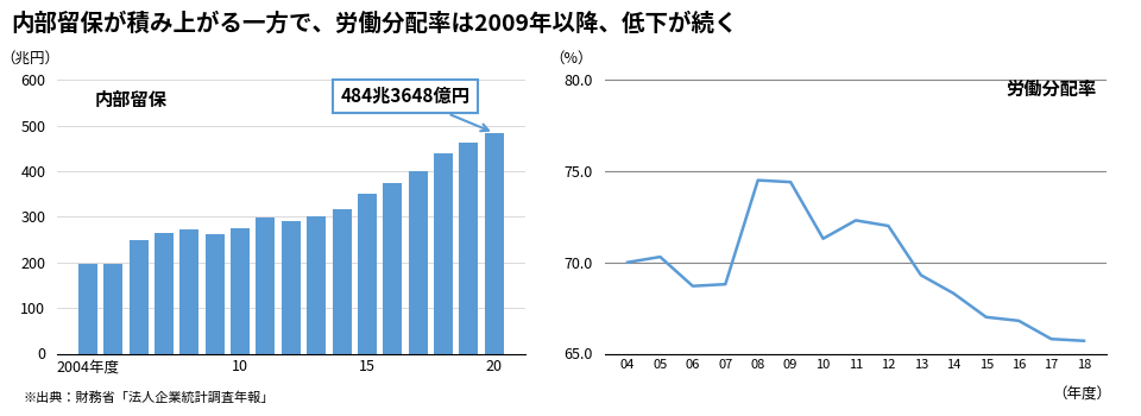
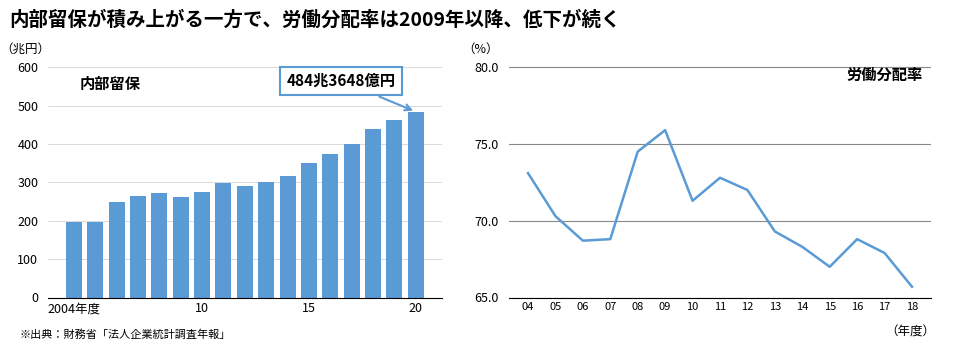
04: 70.0 -> 73.1
09: 74.4 -> 75.9
11: 72.3 -> 72.8
16: 66.8 -> 68.8
17: 65.8 -> 67.9
